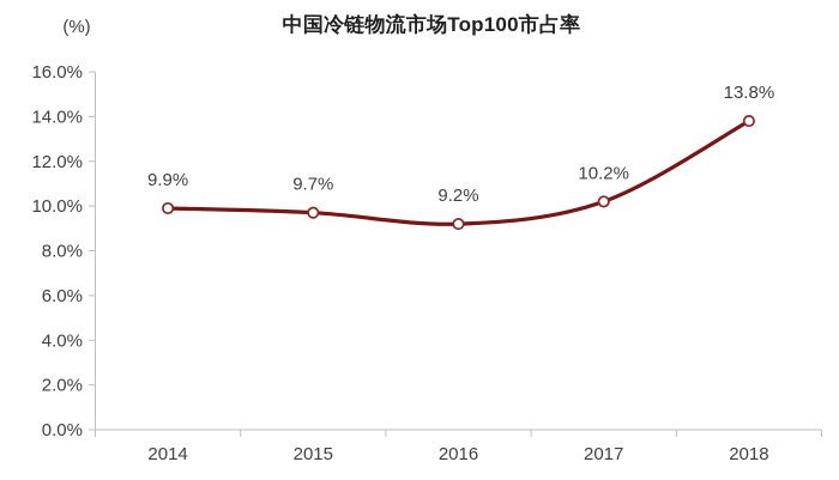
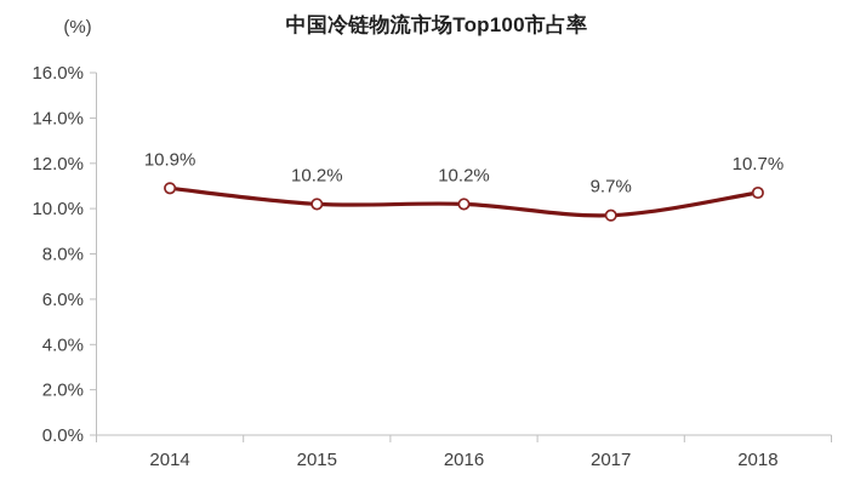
2014: 9.9% -> 10.9%
2015: 9.7% -> 10.2%
2016: 9.2% -> 10.2%
2017: 10.2% -> 9.7%
2018: 13.8% -> 10.7%
